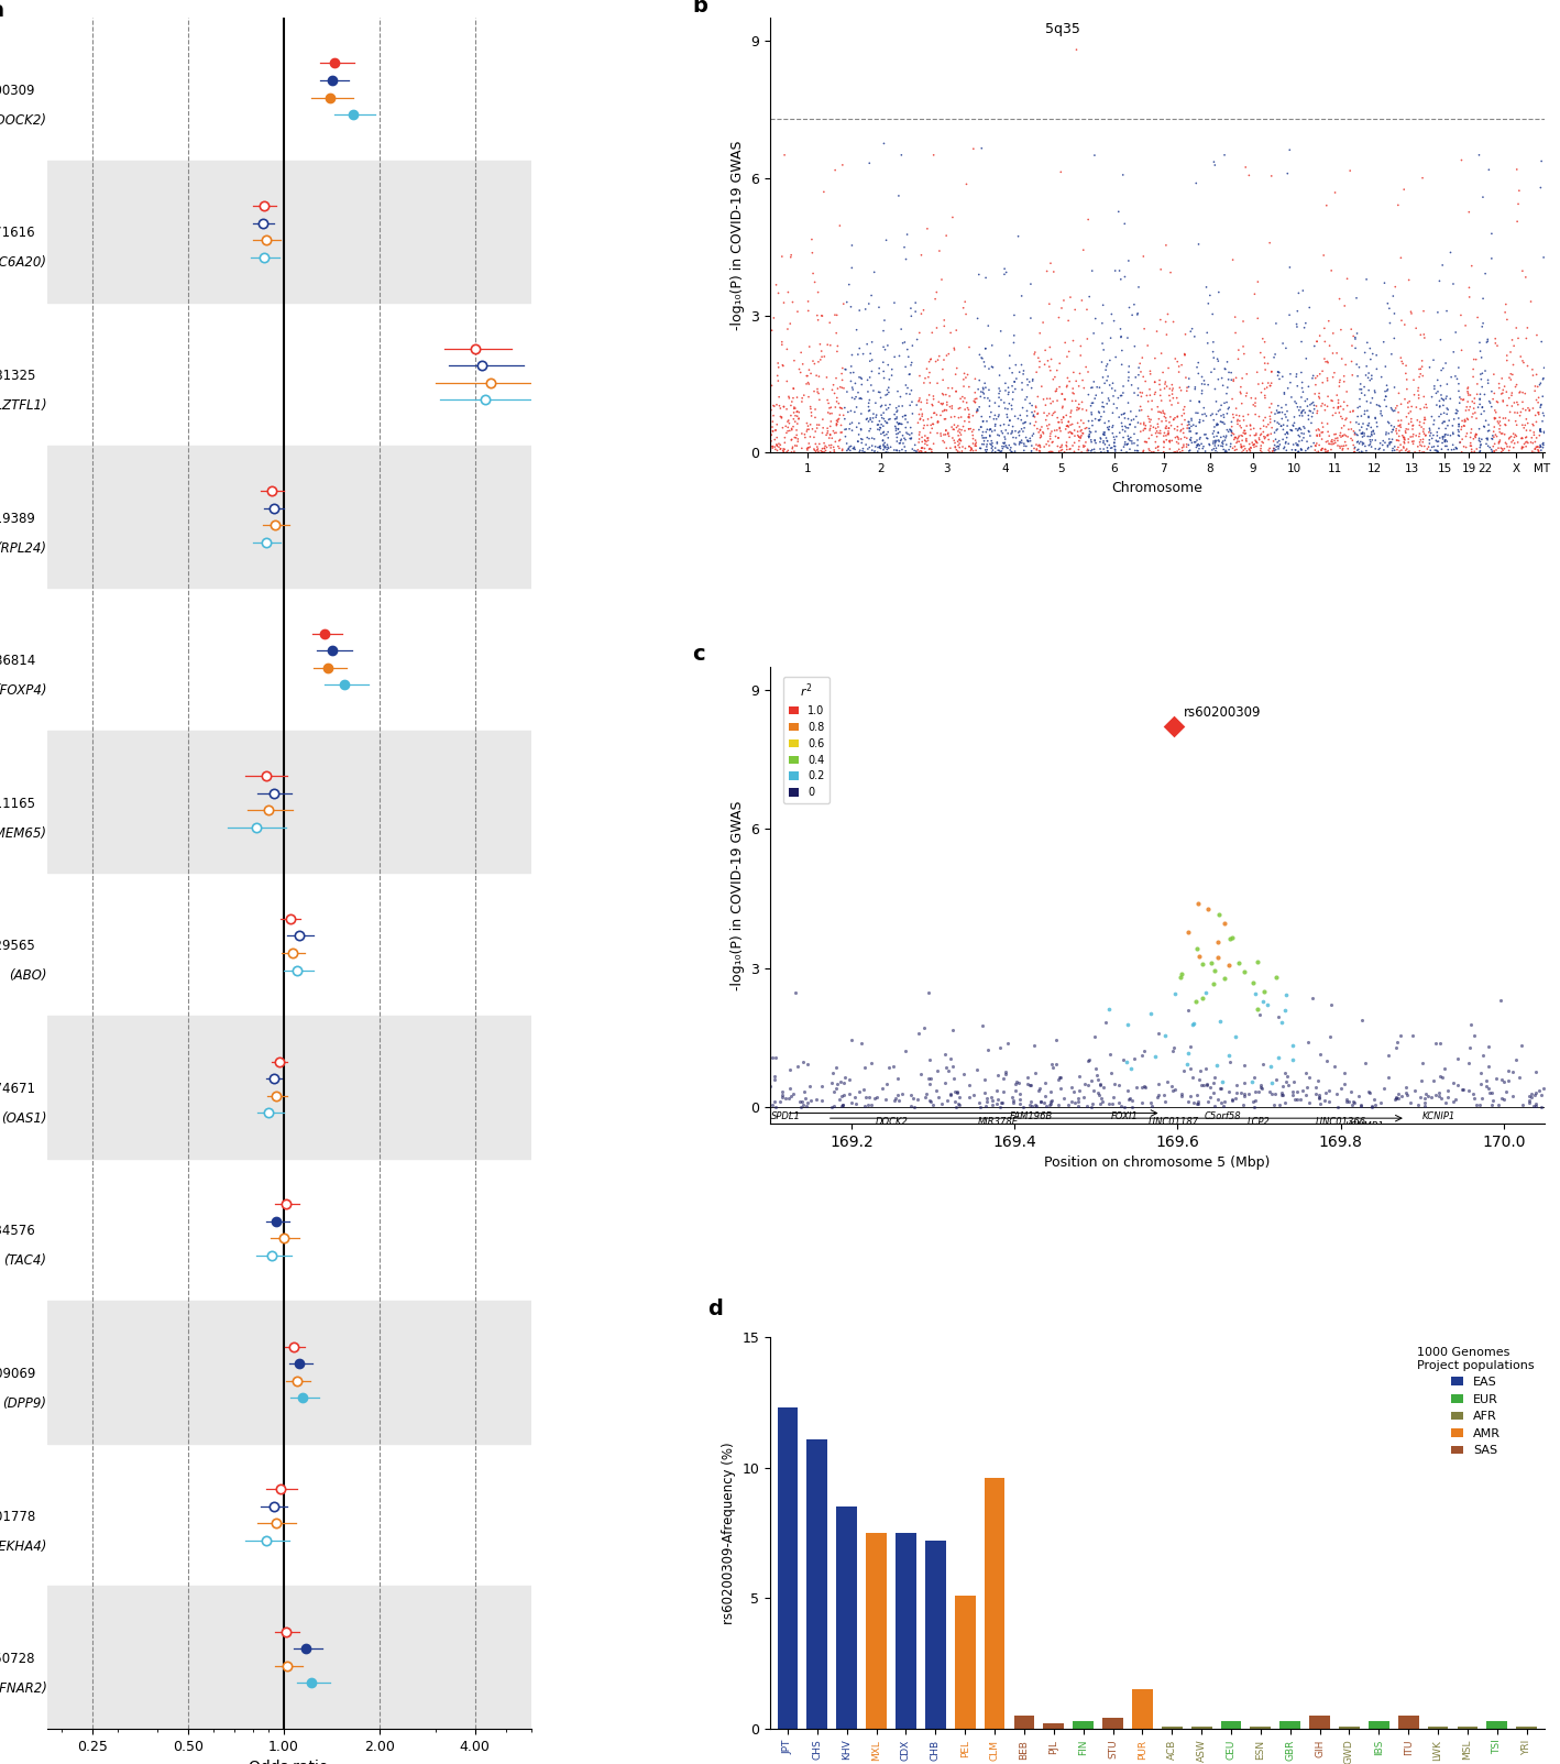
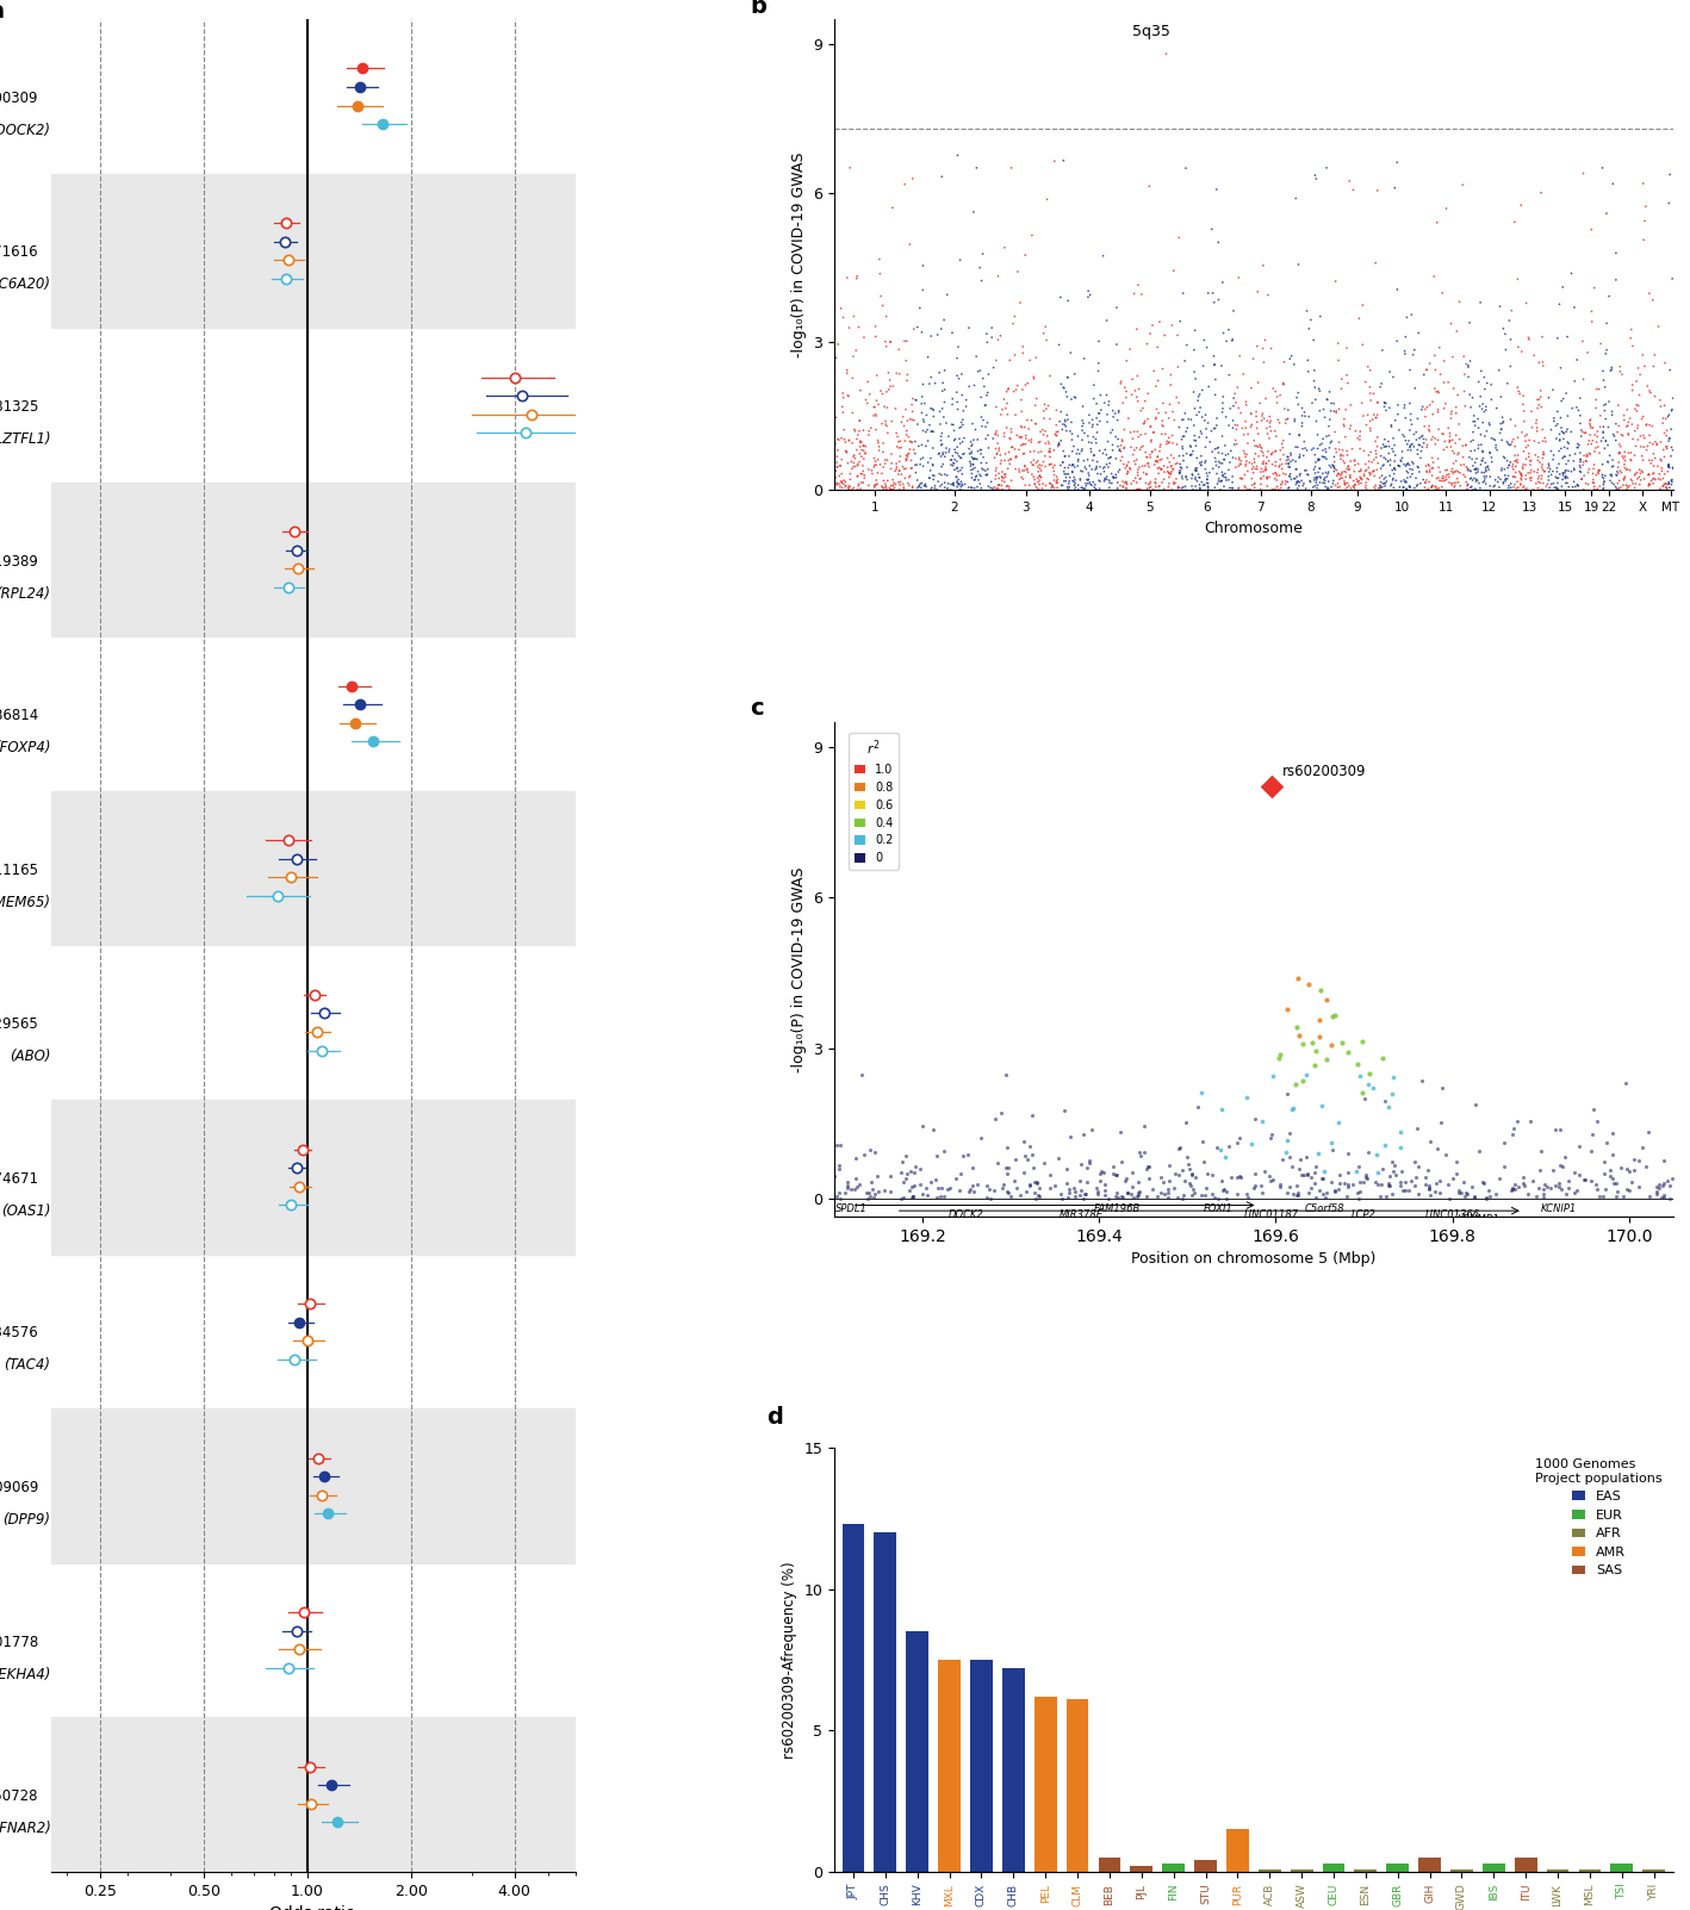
CHS: 11.1 -> 12.0
PEL: 5.1 -> 6.2
CLM: 9.6 -> 6.1
